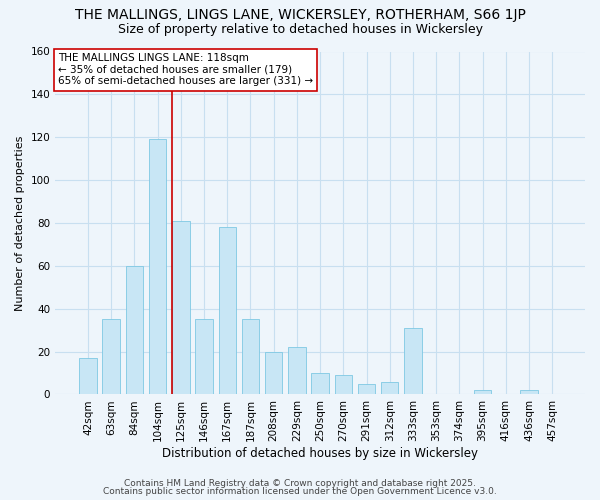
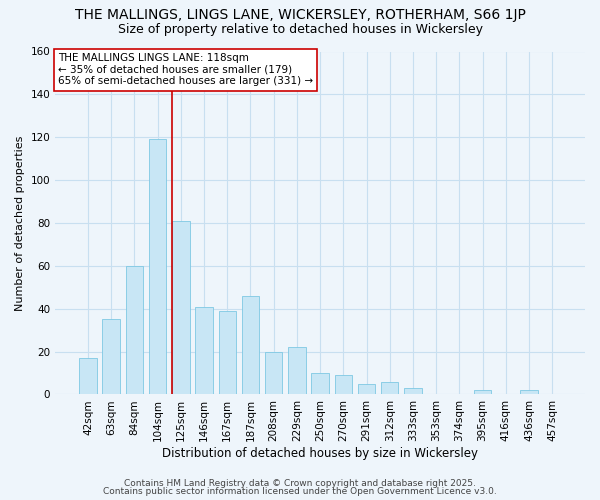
146sqm: 35 -> 41
167sqm: 78 -> 39
187sqm: 35 -> 46
333sqm: 31 -> 3
